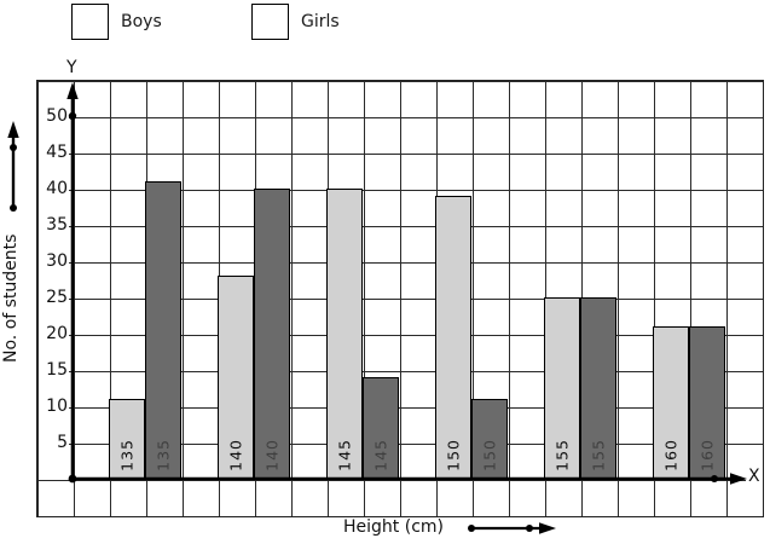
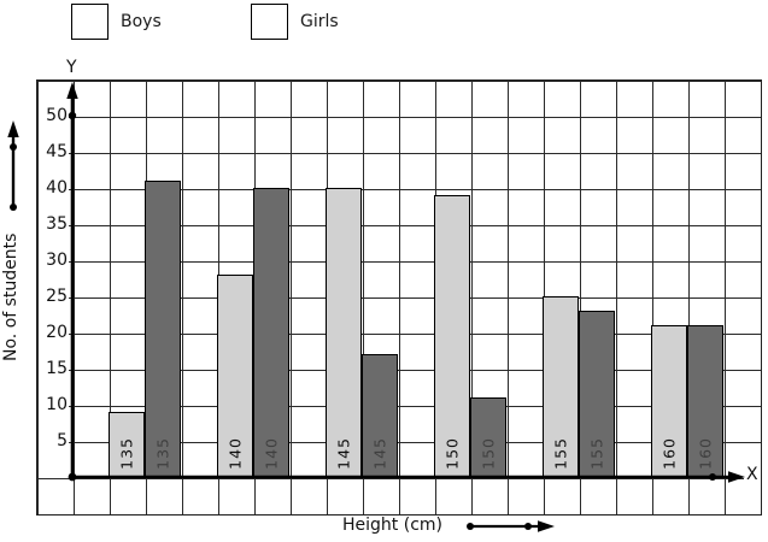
Boys/135: 11 -> 9
Girls/145: 14 -> 17
Girls/155: 25 -> 23
